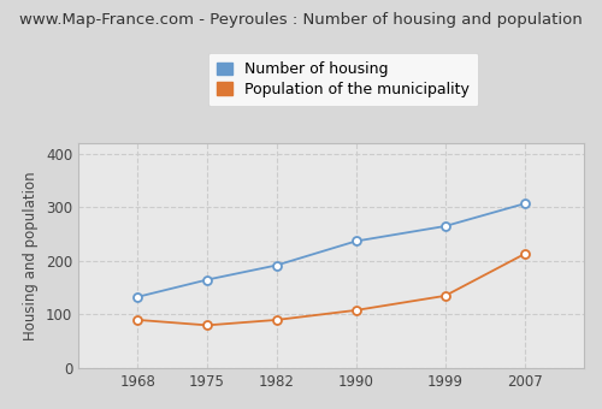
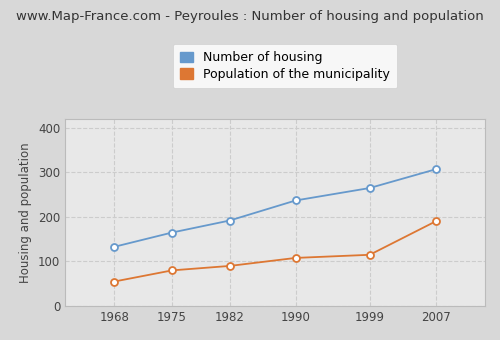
Population of the municipality/1968: 90 -> 55
Population of the municipality/1999: 135 -> 115
Population of the municipality/2007: 213 -> 190
